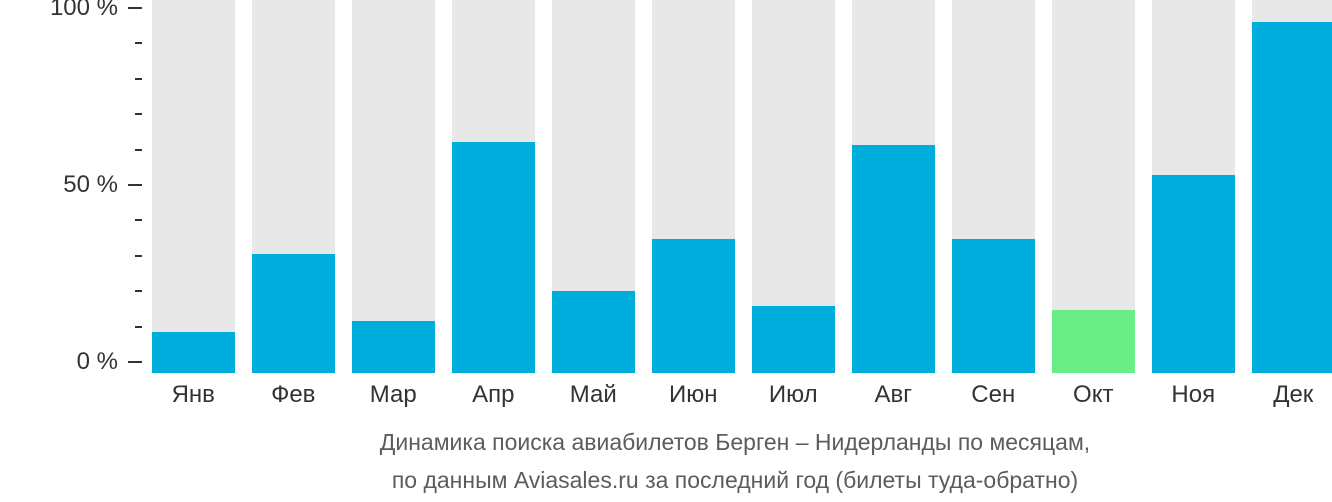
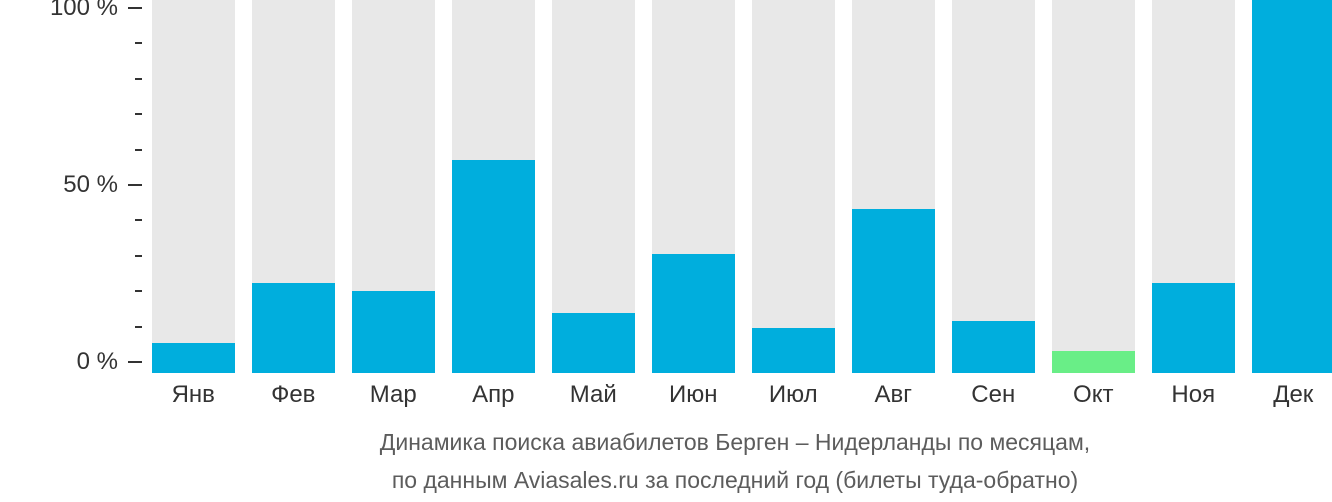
Янв: 11% -> 8%
Фев: 32% -> 24%
Мар: 14% -> 22%
Апр: 62% -> 57%
Май: 22% -> 16%
Июн: 36% -> 32%
Июл: 18% -> 12%
Авг: 61% -> 44%
Сен: 36% -> 14%
Окт: 17% -> 6%
Ноя: 53% -> 24%
Дек: 94% -> 100%
